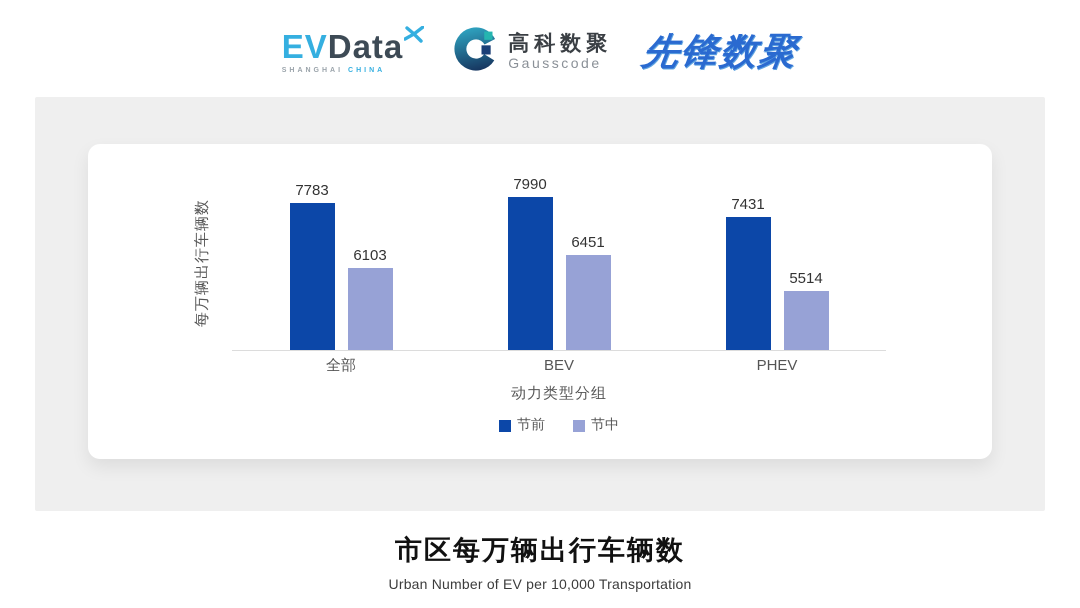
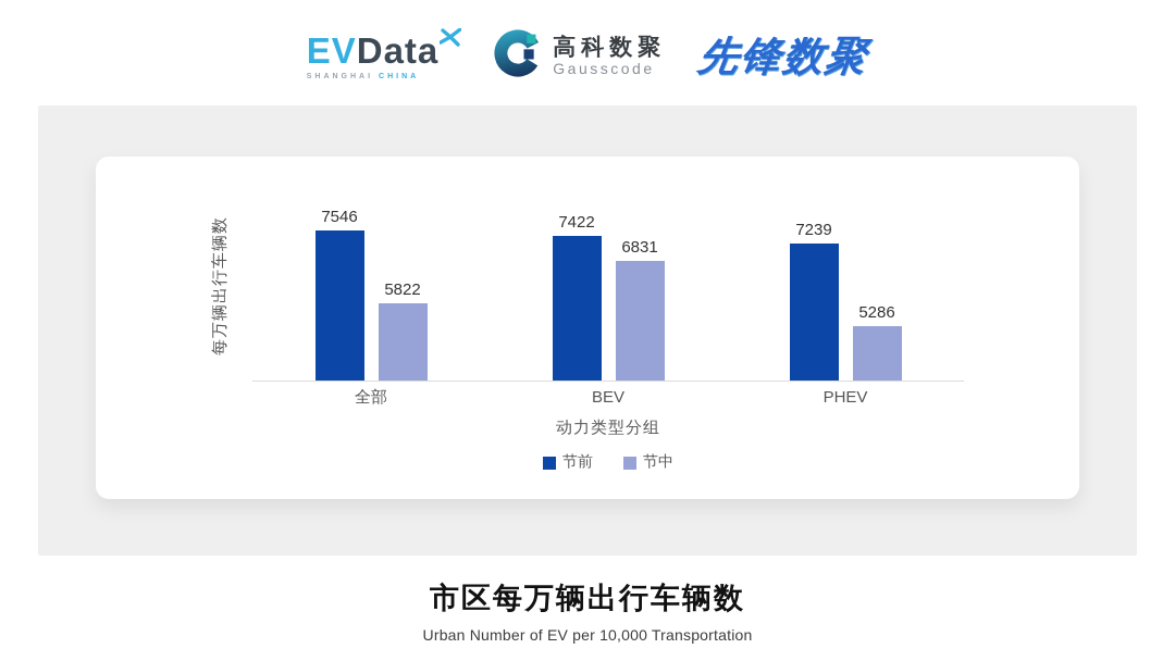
节前/全部: 7783 -> 7546
节中/全部: 6103 -> 5822
节前/BEV: 7990 -> 7422
节中/BEV: 6451 -> 6831
节前/PHEV: 7431 -> 7239
节中/PHEV: 5514 -> 5286
